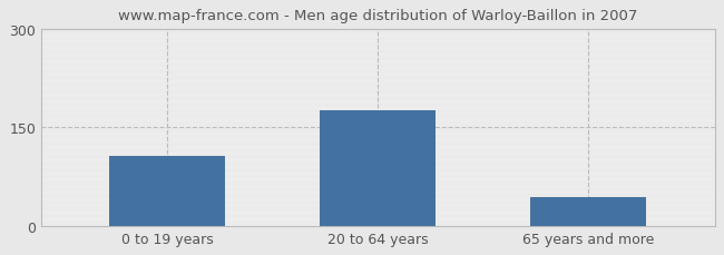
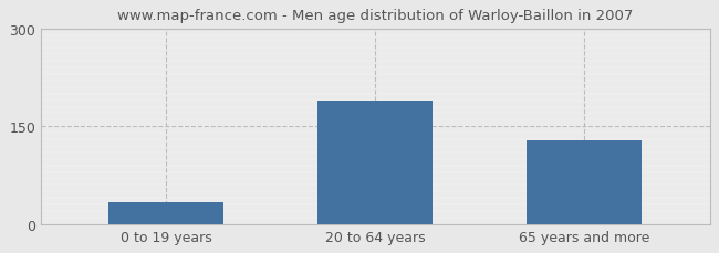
0 to 19 years: 107 -> 34
20 to 64 years: 175 -> 190
65 years and more: 44 -> 128
